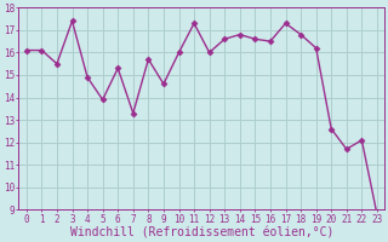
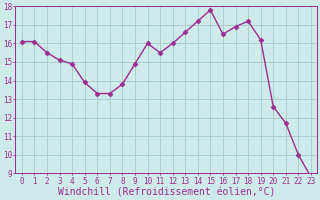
3: 17.4 -> 15.1
6: 15.3 -> 13.3
8: 15.7 -> 13.8
9: 14.6 -> 14.9
11: 17.3 -> 15.5
14: 16.8 -> 17.2
15: 16.6 -> 17.8
17: 17.3 -> 16.9
18: 16.8 -> 17.2
22: 12.1 -> 10.0
